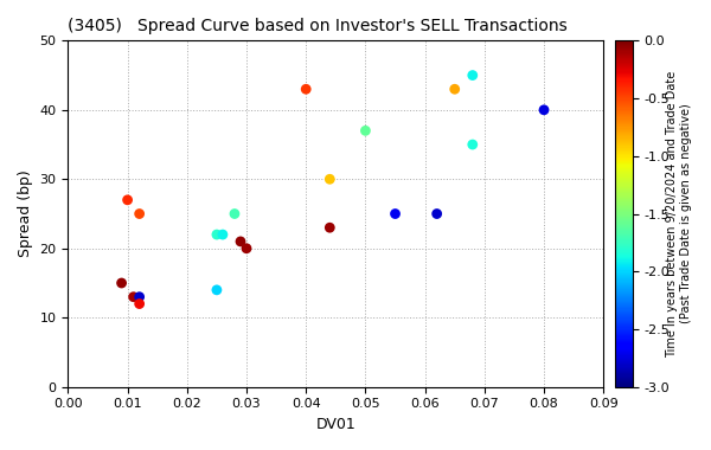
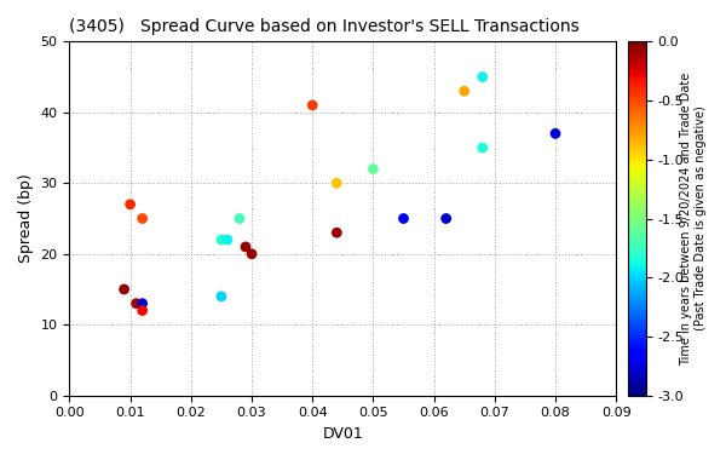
0.04: 43 -> 41
0.05: 37 -> 32
0.08: 40 -> 37
